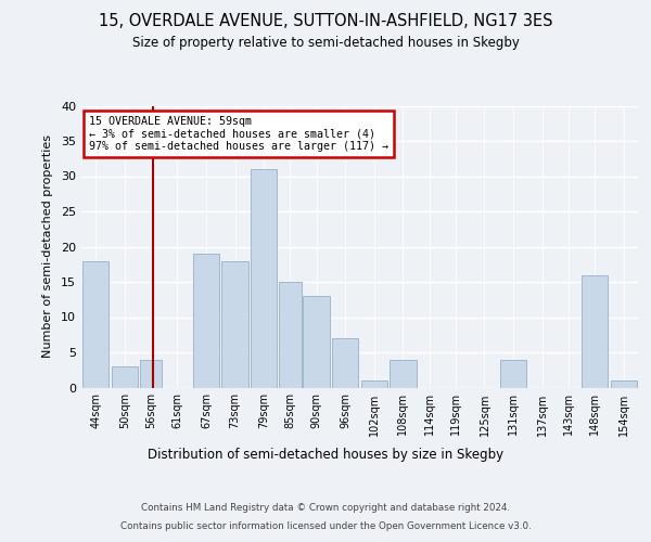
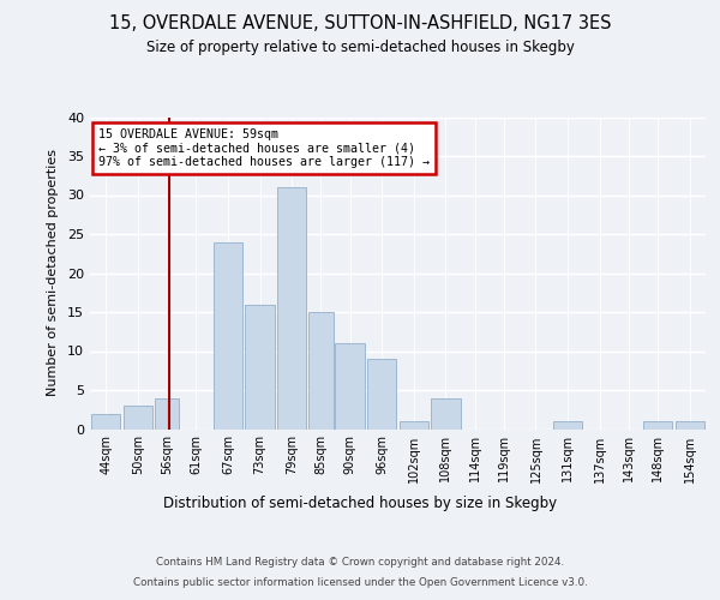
44sqm: 18 -> 2
67sqm: 19 -> 24
73sqm: 18 -> 16
90sqm: 13 -> 11
96sqm: 7 -> 9
131sqm: 4 -> 1
148sqm: 16 -> 1
